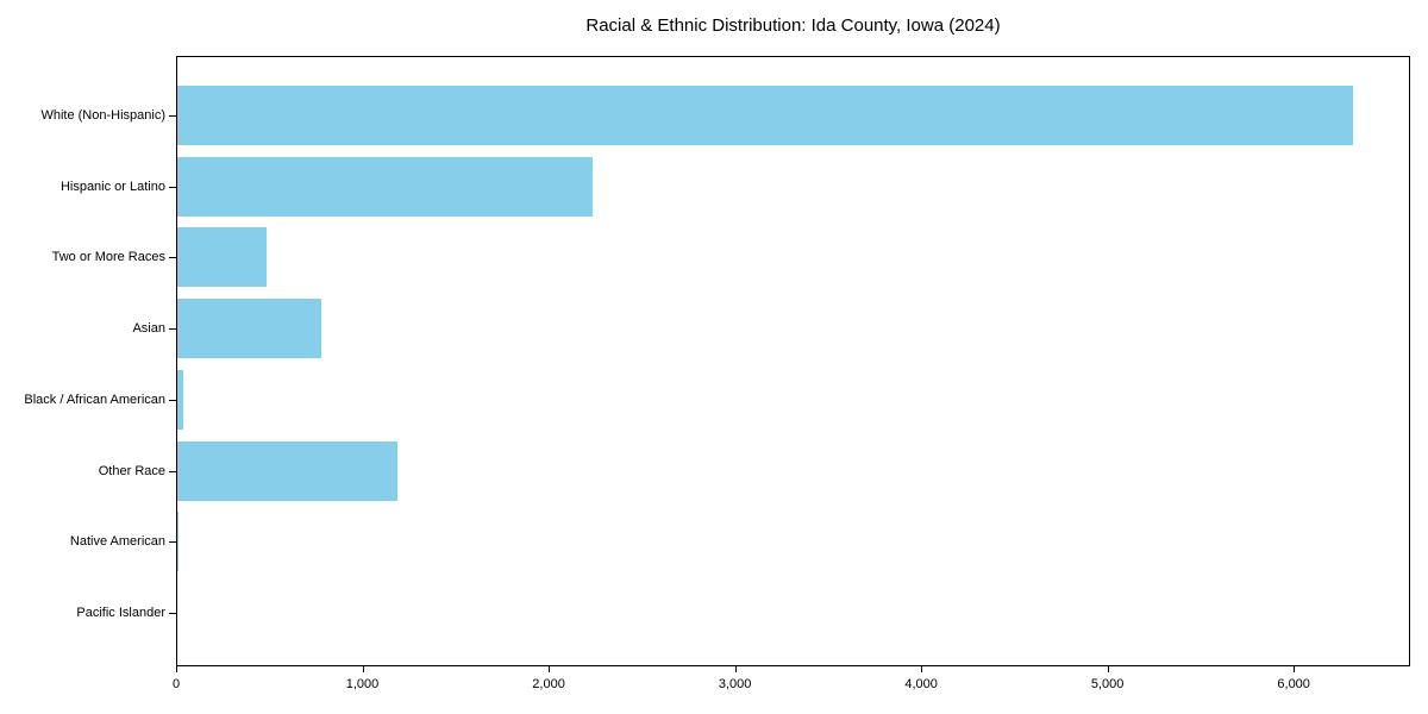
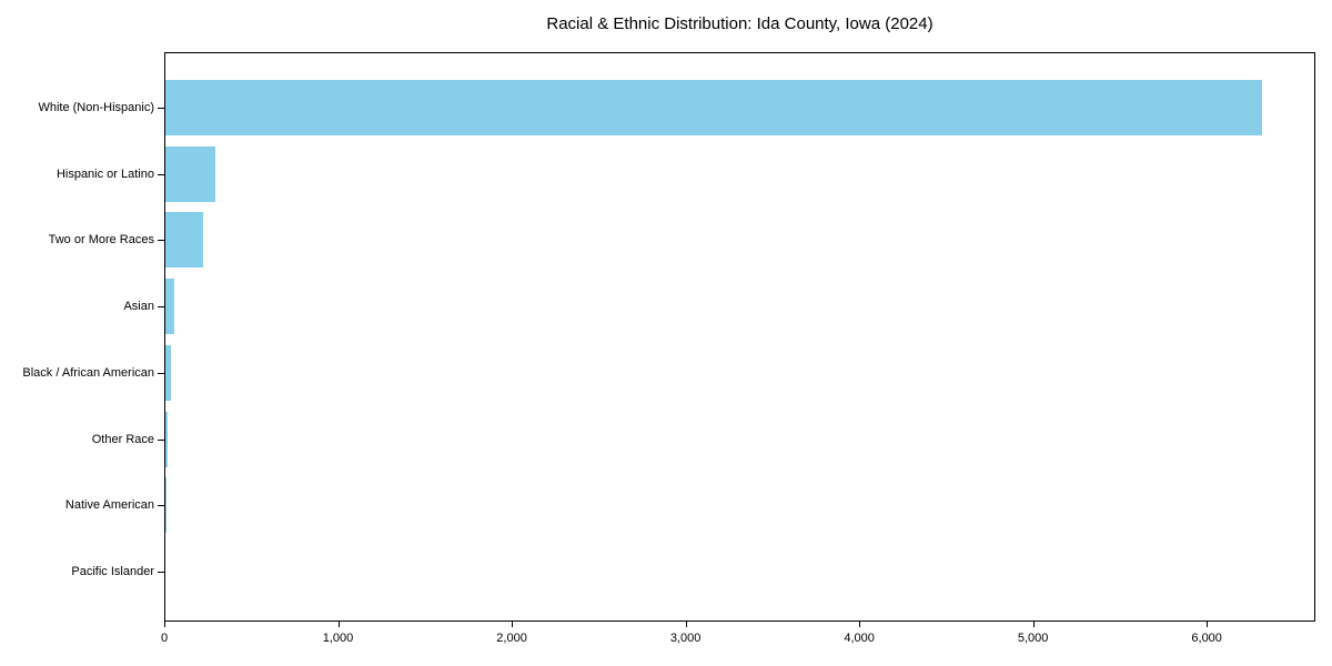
Hispanic or Latino: 2230 -> 280
Two or More Races: 480 -> 220
Asian: 770 -> 50
Other Race: 1180 -> 10
